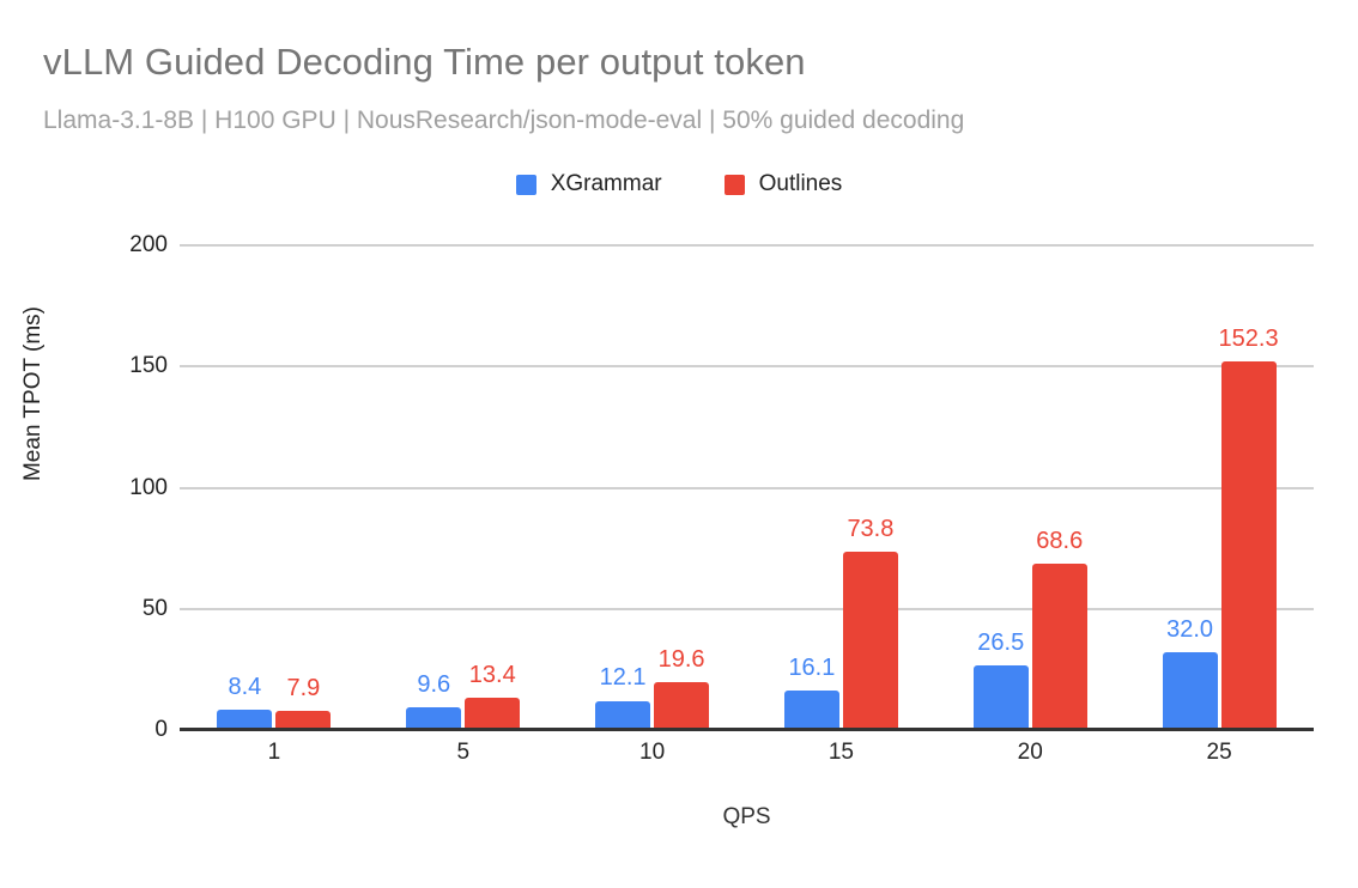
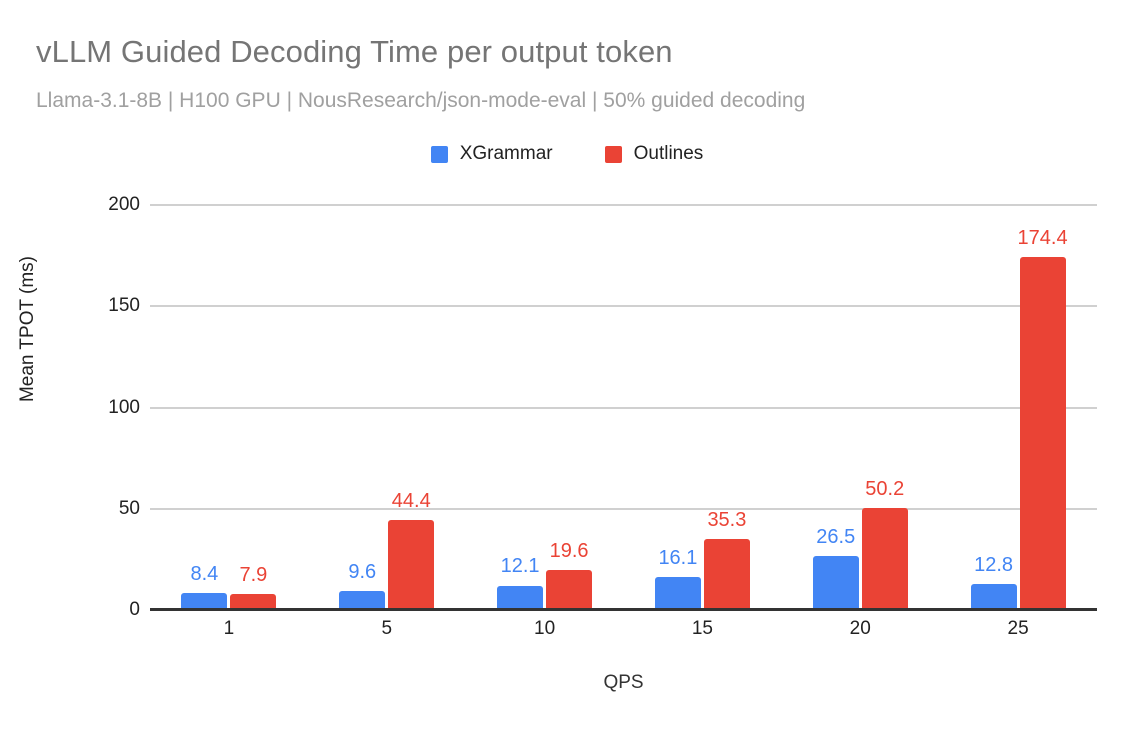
Outlines/5: 13.4 -> 44.4
Outlines/15: 73.8 -> 35.3
Outlines/20: 68.6 -> 50.2
XGrammar/25: 32.0 -> 12.8
Outlines/25: 152.3 -> 174.4
